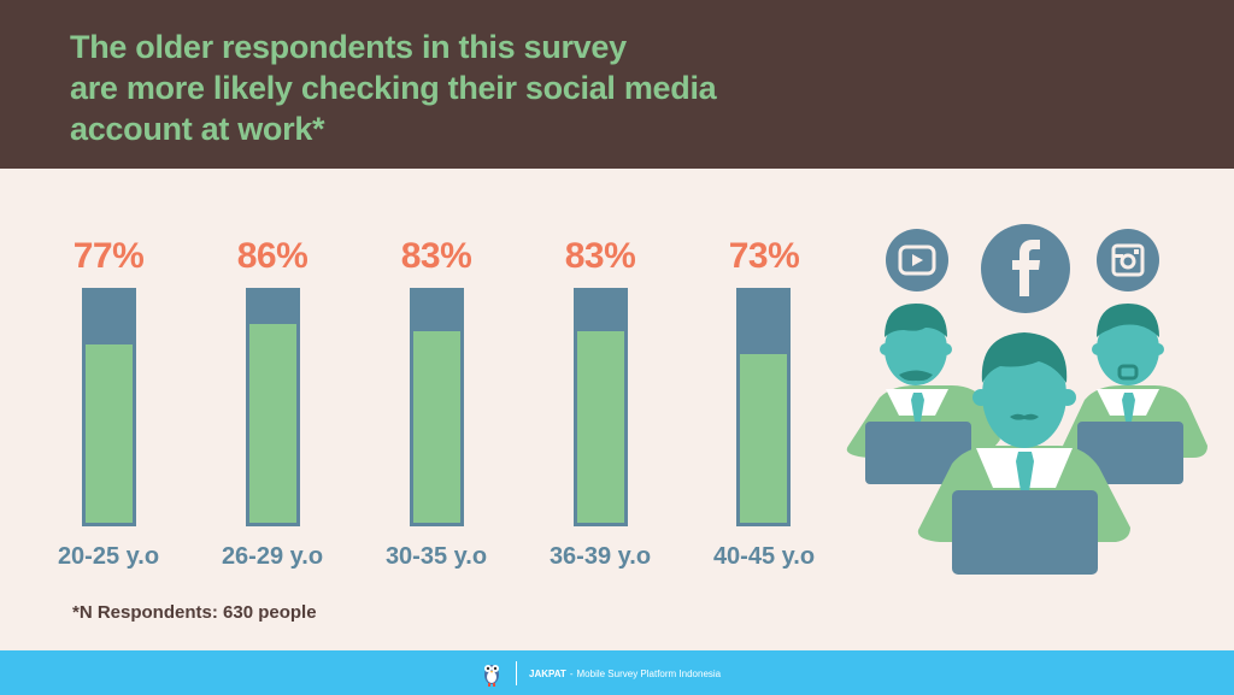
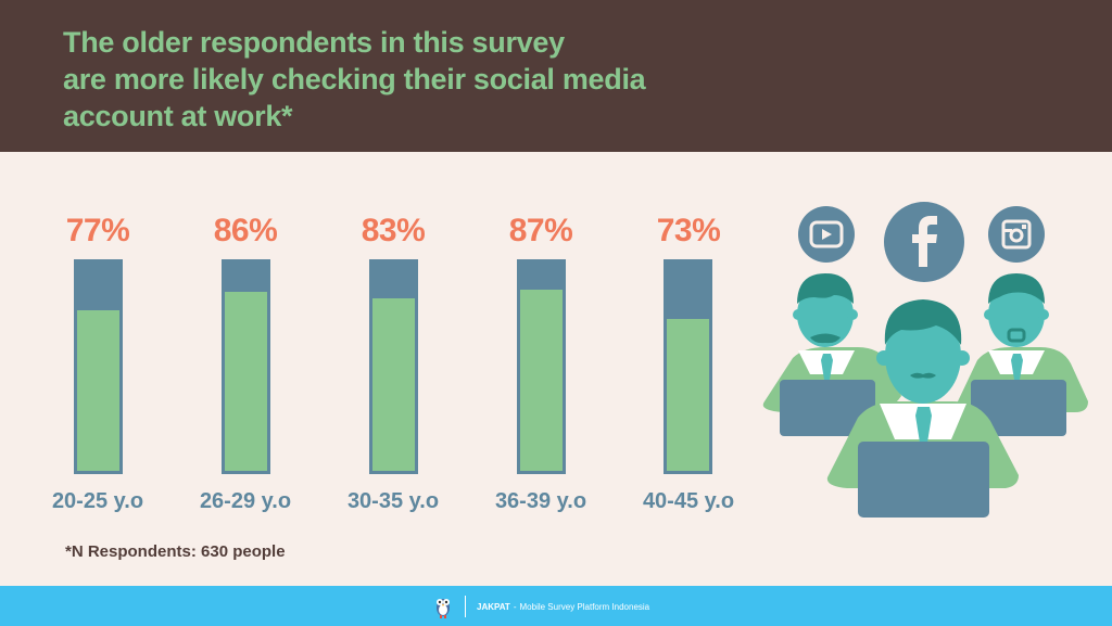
36-39 y.o: 83% -> 87%
